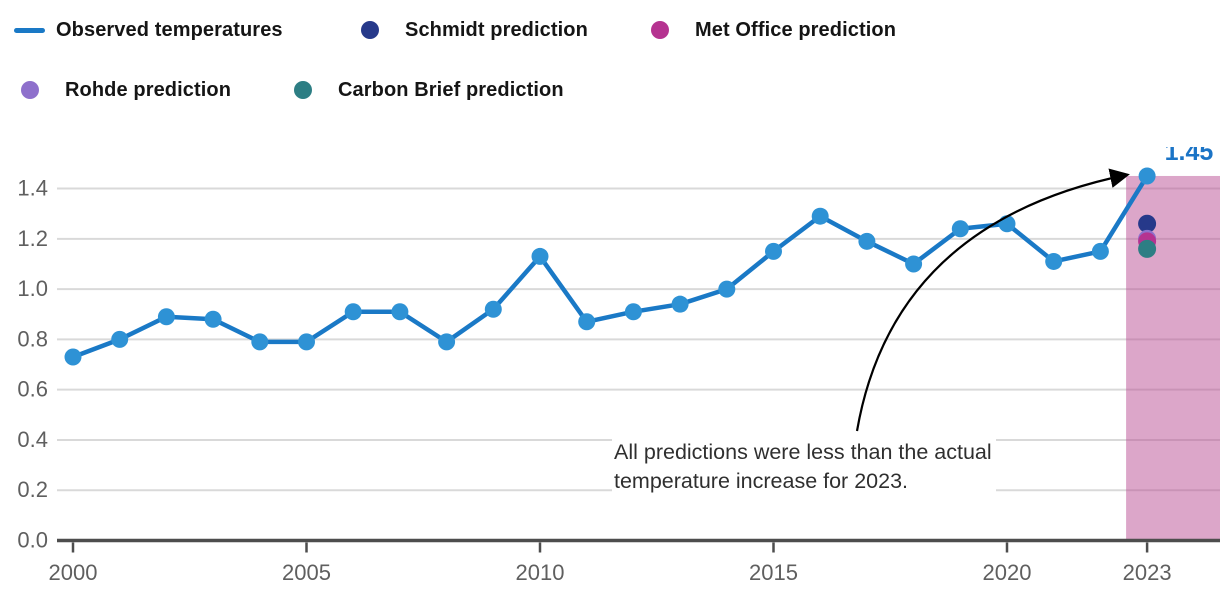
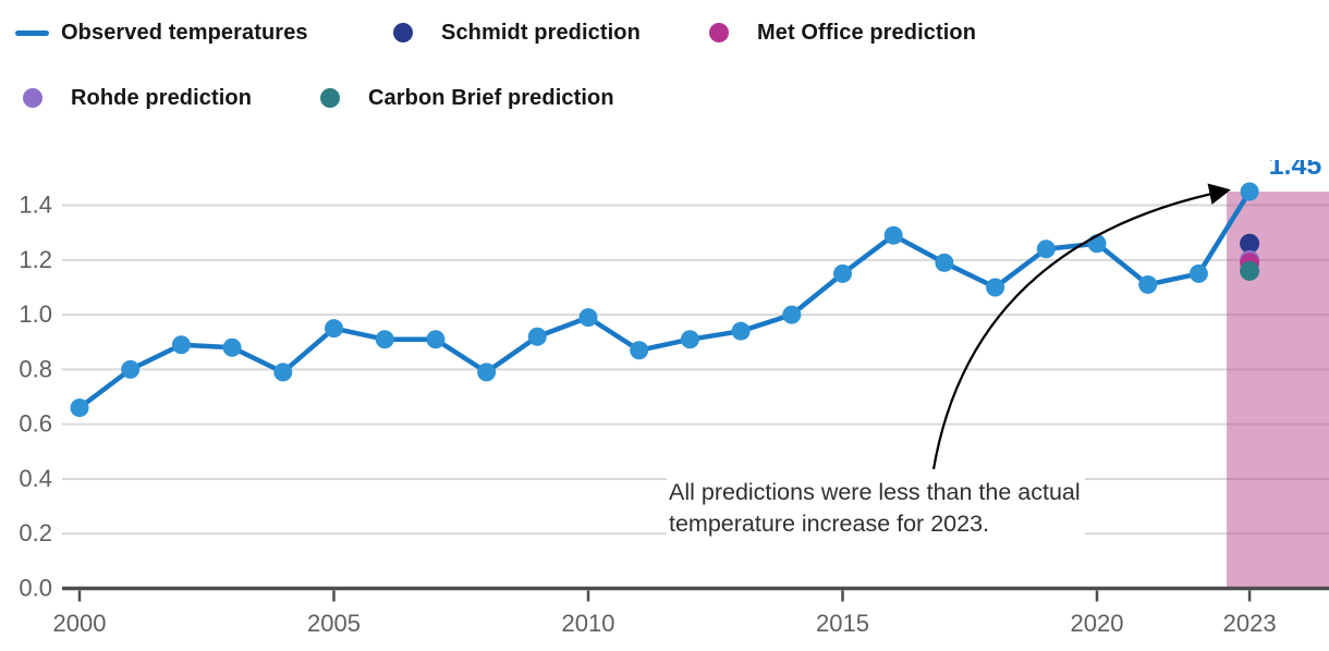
2000: 0.73 -> 0.66
2005: 0.79 -> 0.95
2010: 1.13 -> 0.99
